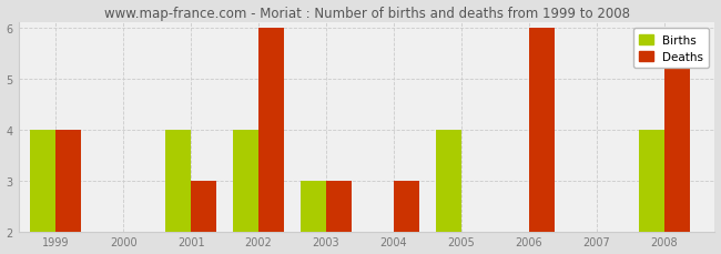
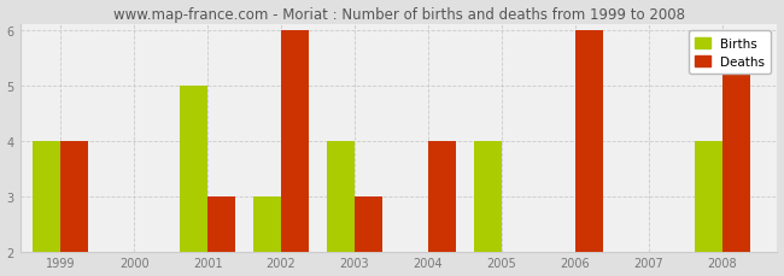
Births/2001: 4 -> 5
Births/2002: 4 -> 3
Births/2003: 3 -> 4
Deaths/2004: 3 -> 4
